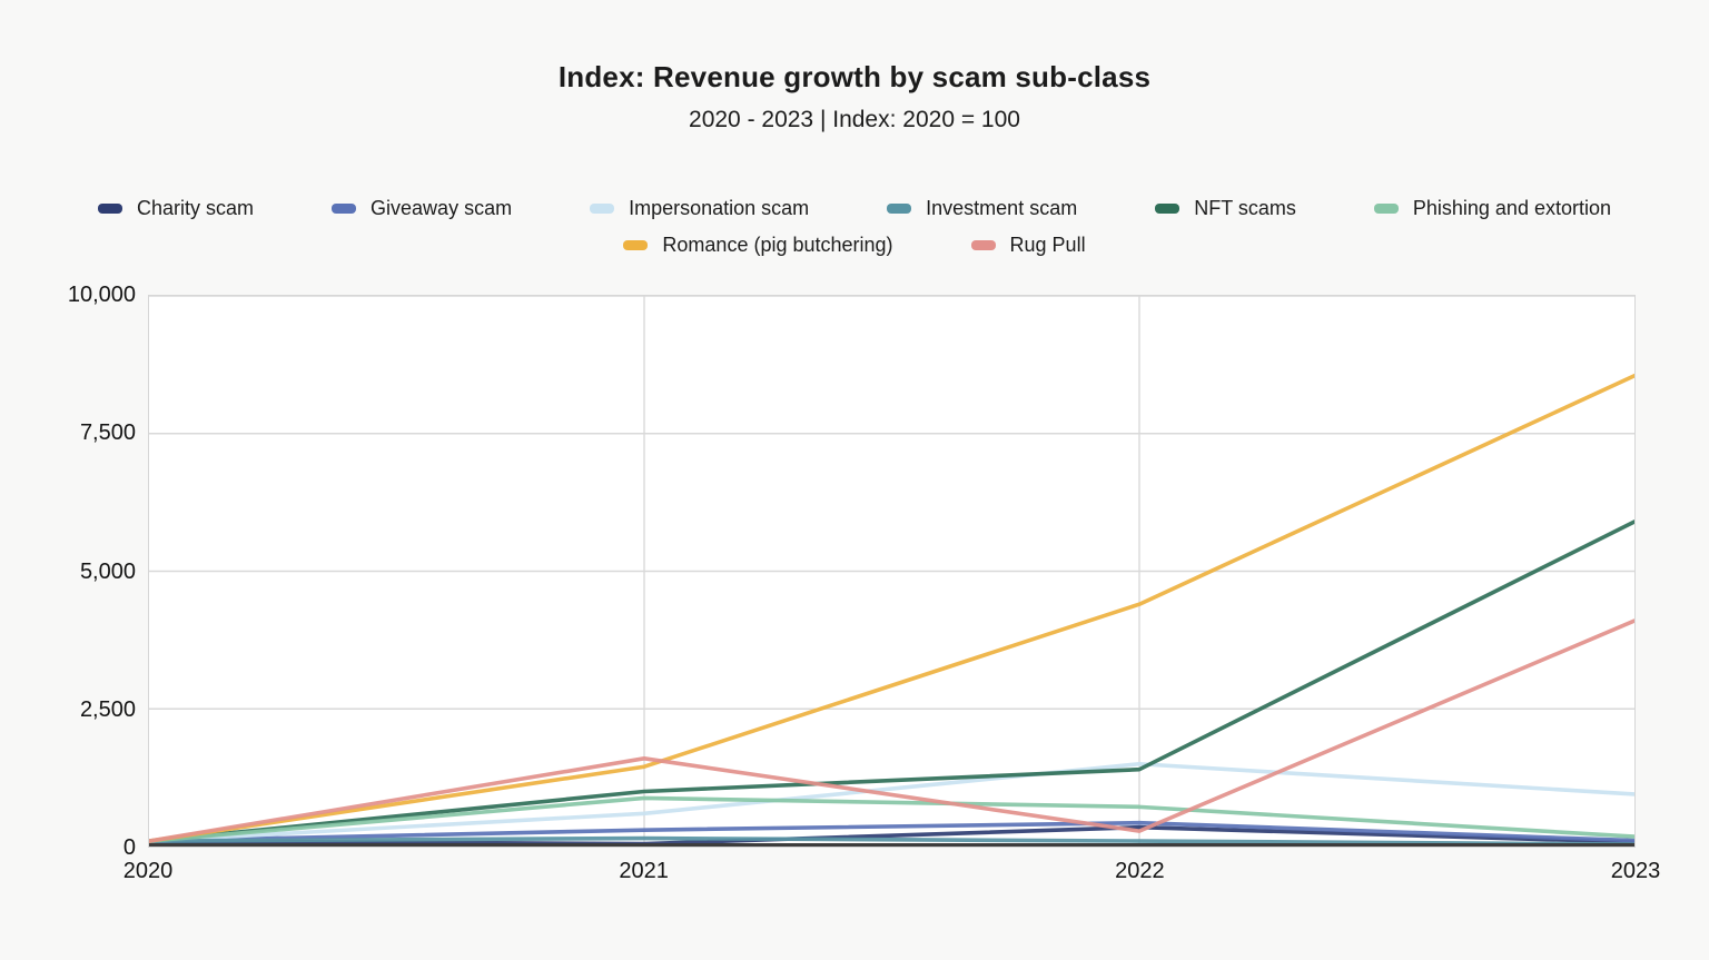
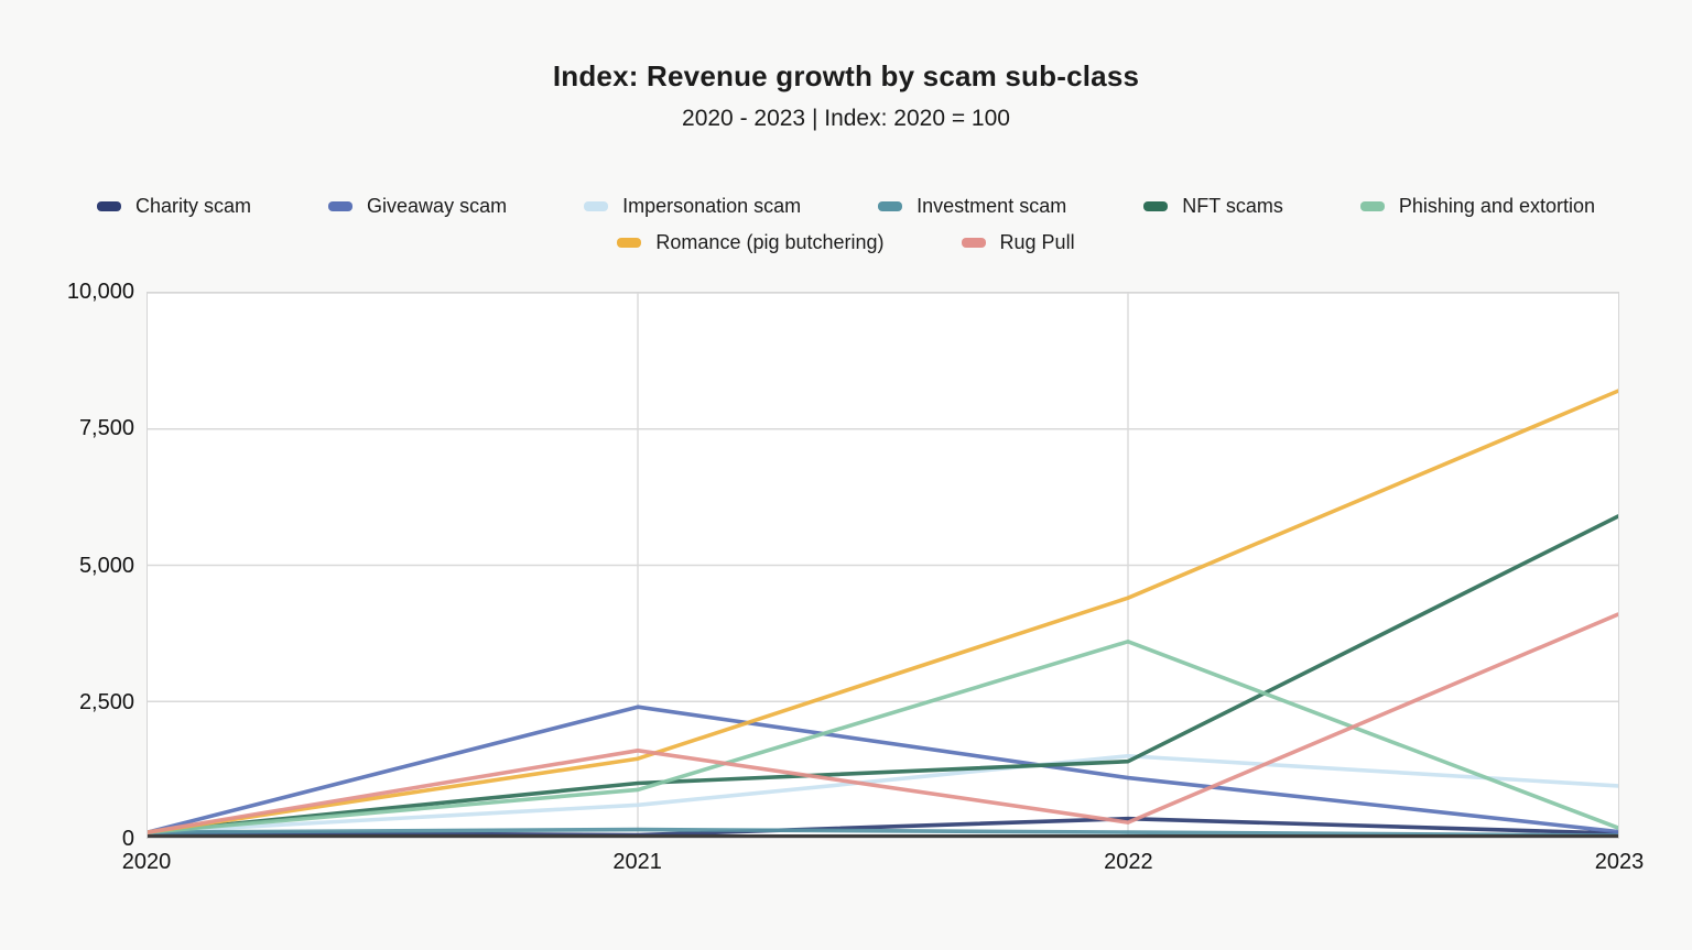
Giveaway scam/2021: 300 -> 2400
Giveaway scam/2022: 400 -> 1100
Phishing and extortion/2022: 700 -> 3600
Romance (pig butchering)/2023: 8600 -> 8200
